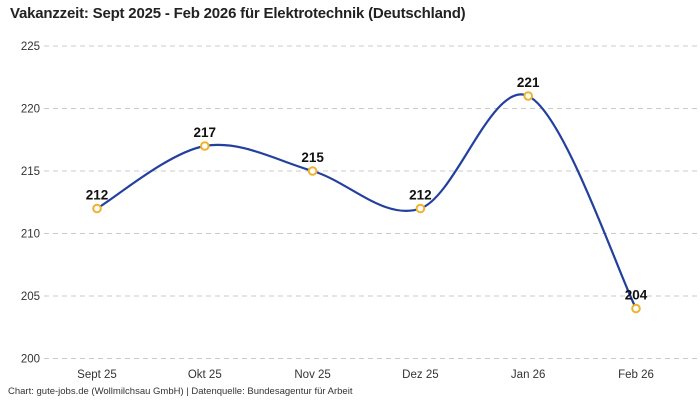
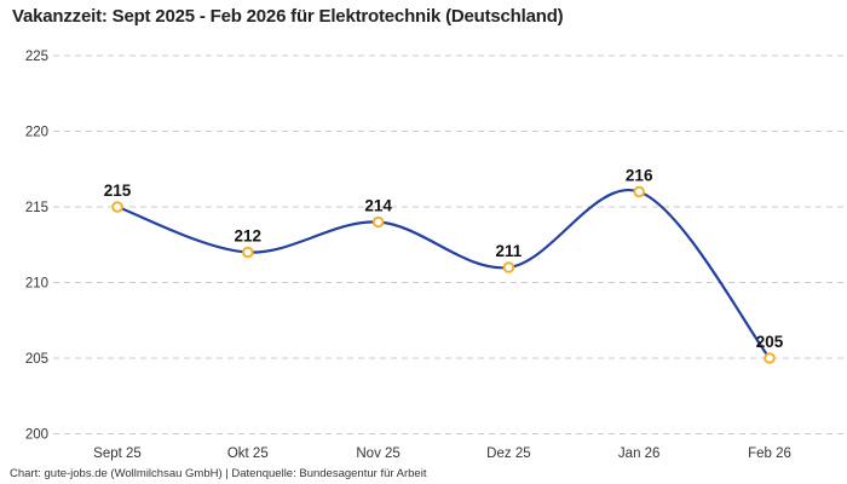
Sept 25: 212 -> 215
Okt 25: 217 -> 212
Nov 25: 215 -> 214
Dez 25: 212 -> 211
Jan 26: 221 -> 216
Feb 26: 204 -> 205
